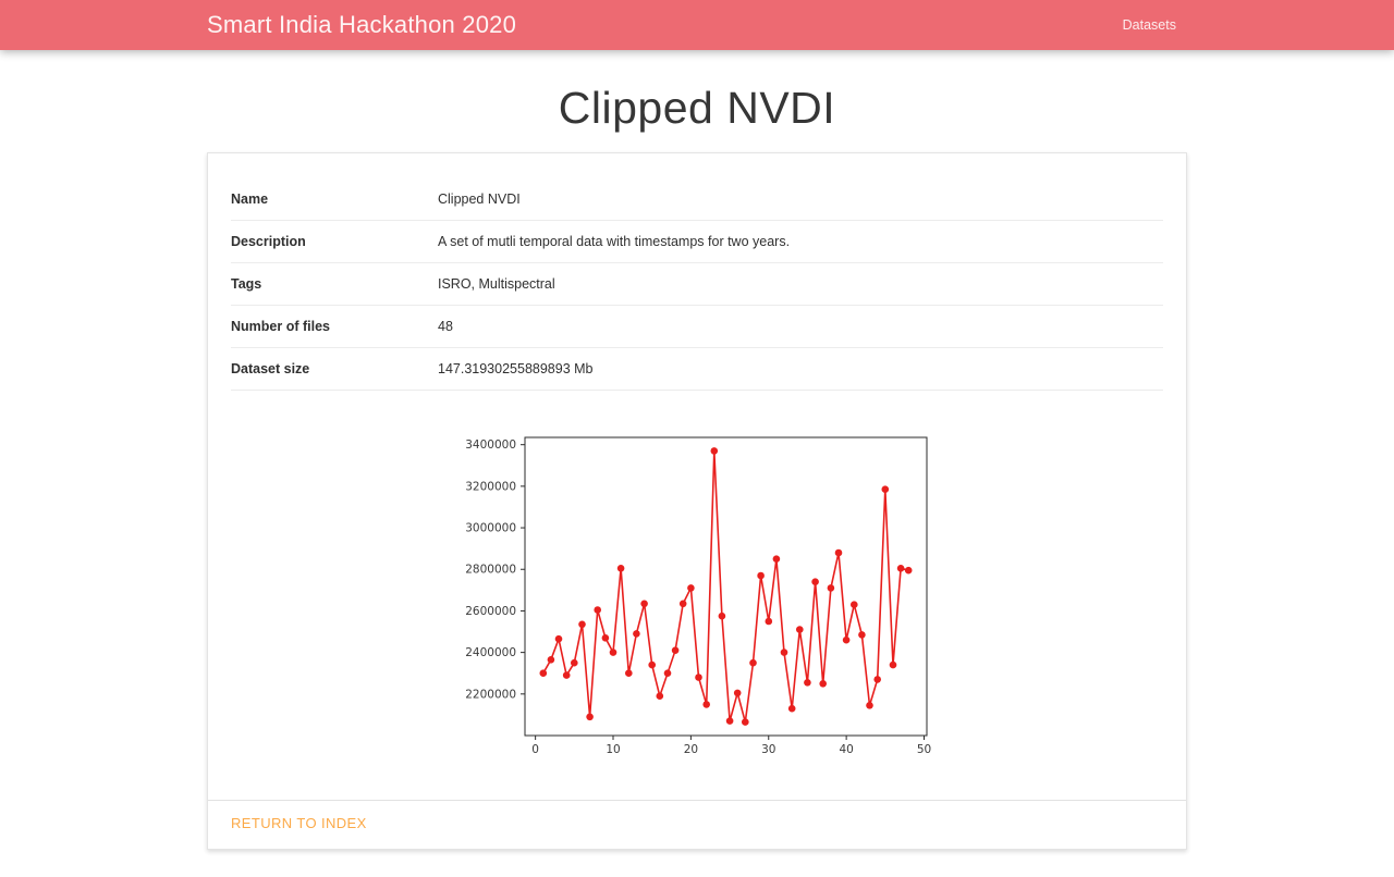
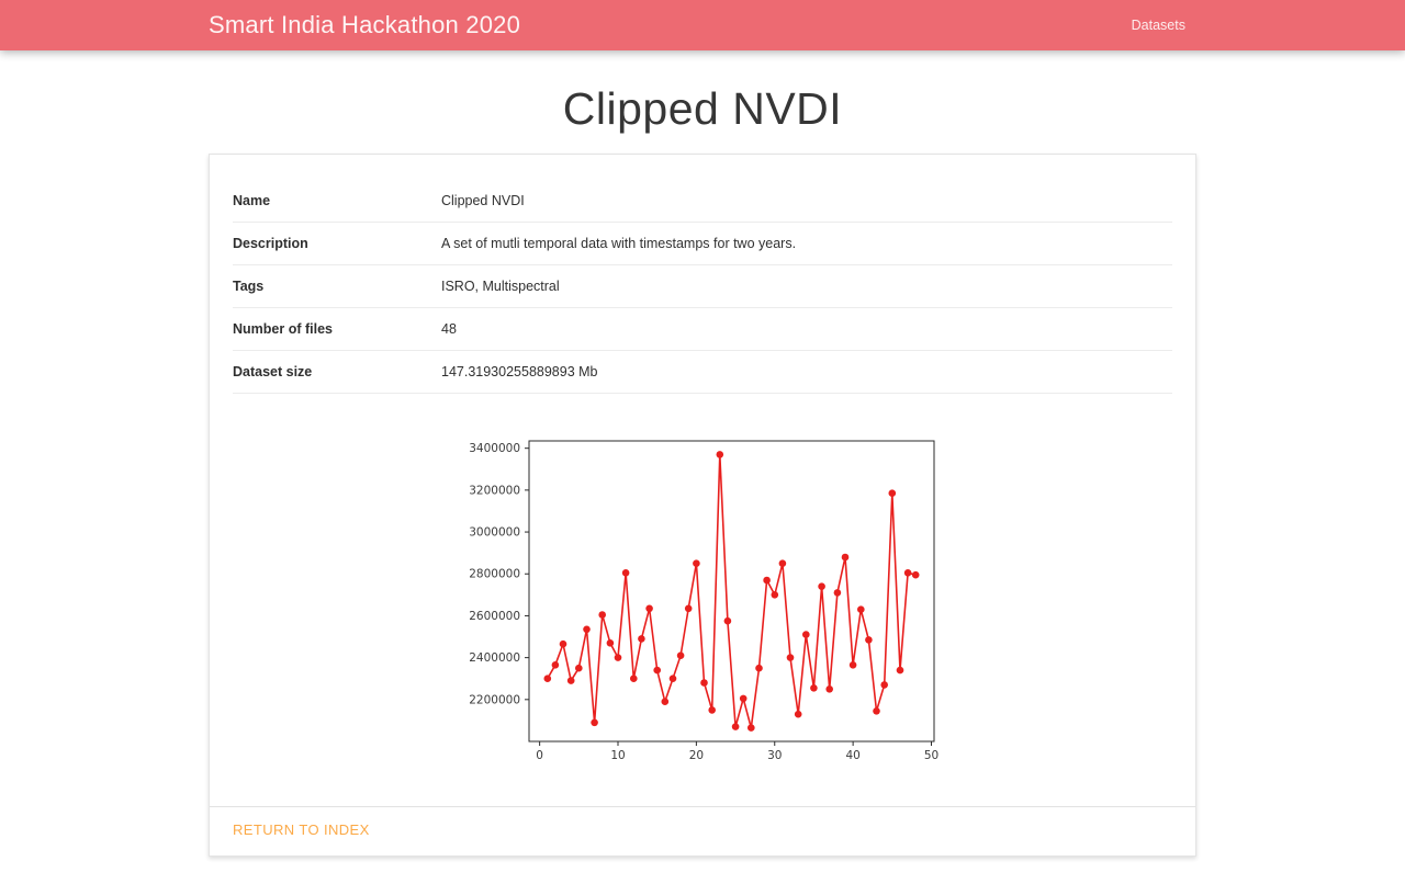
20: 2710000 -> 2850000
30: 2550000 -> 2700000
40: 2460000 -> 2360000
